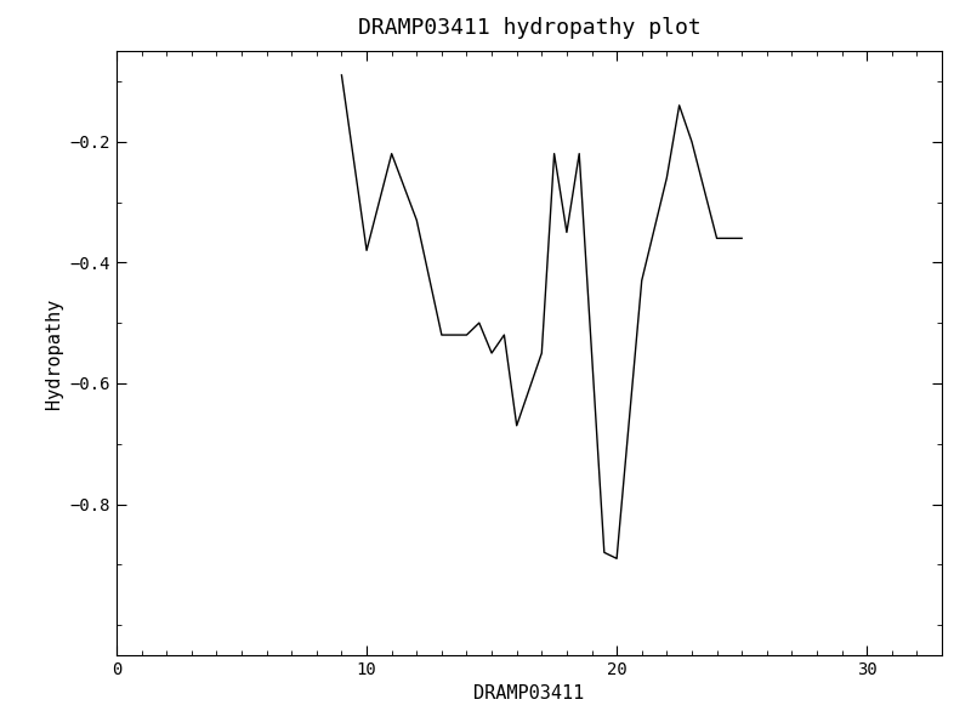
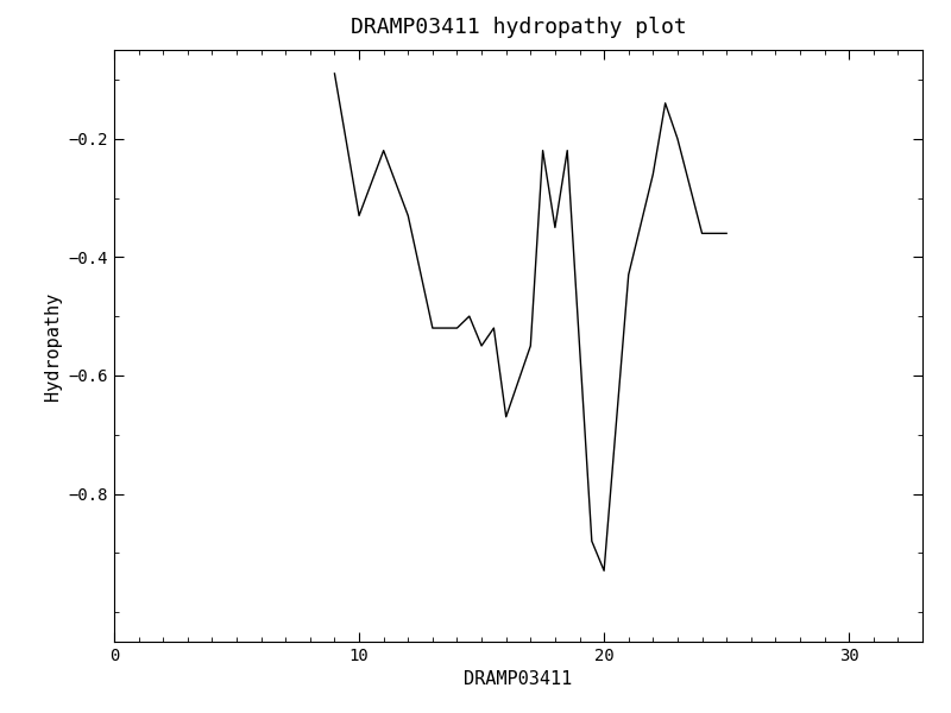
10: -0.38 -> -0.33
20: -0.89 -> -0.93
